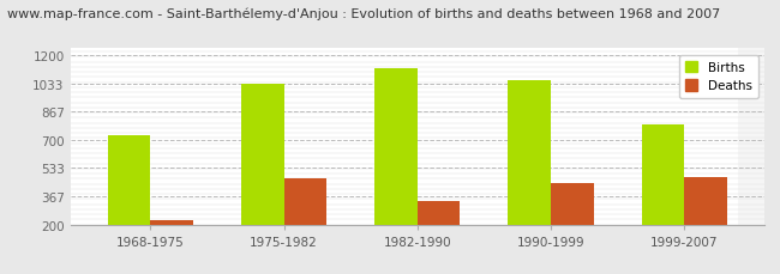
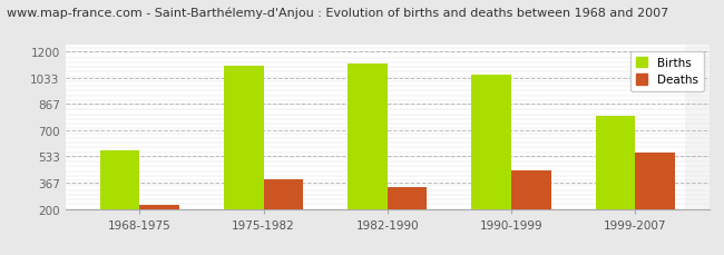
Births/1968-1975: 730 -> 570
Births/1975-1982: 1030 -> 1110
Deaths/1975-1982: 470 -> 390
Deaths/1999-2007: 480 -> 560
